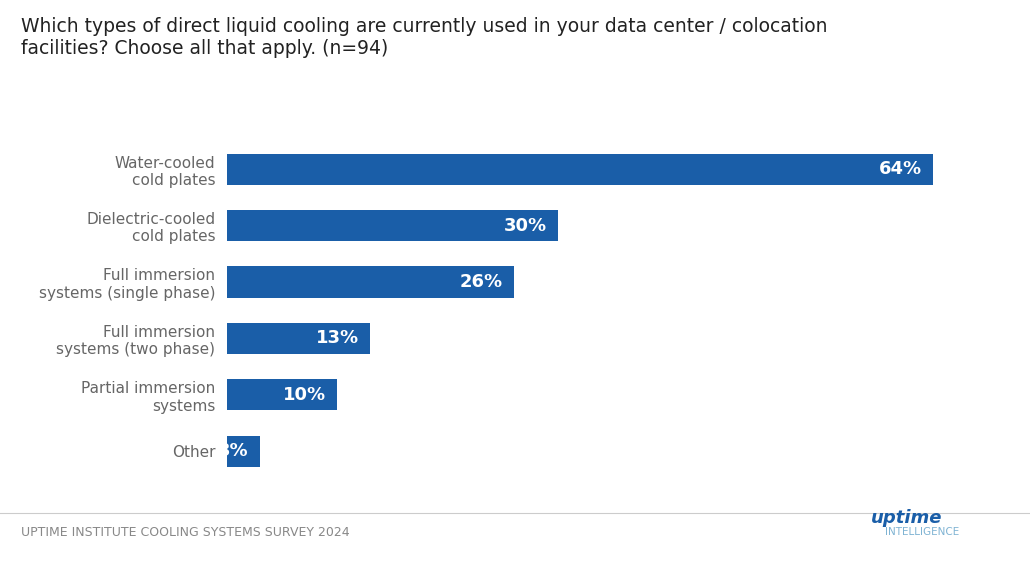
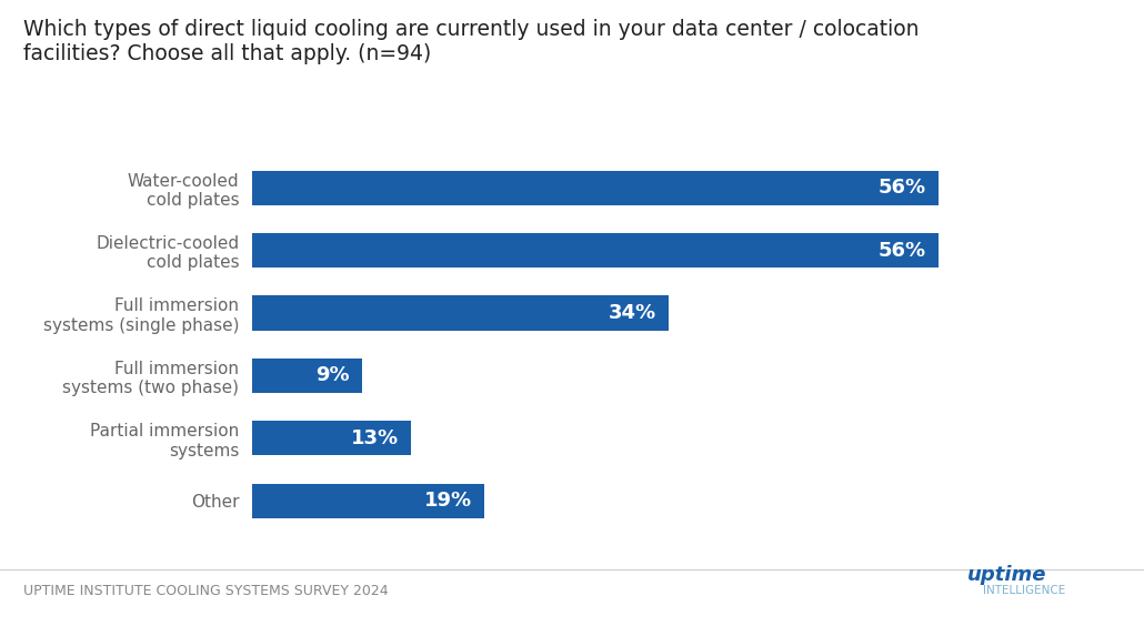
Water-cooled cold plates: 64% -> 56%
Dielectric-cooled cold plates: 30% -> 56%
Full immersion systems (single phase): 26% -> 34%
Full immersion systems (two phase): 13% -> 9%
Partial immersion systems: 10% -> 13%
Other: 3% -> 19%
